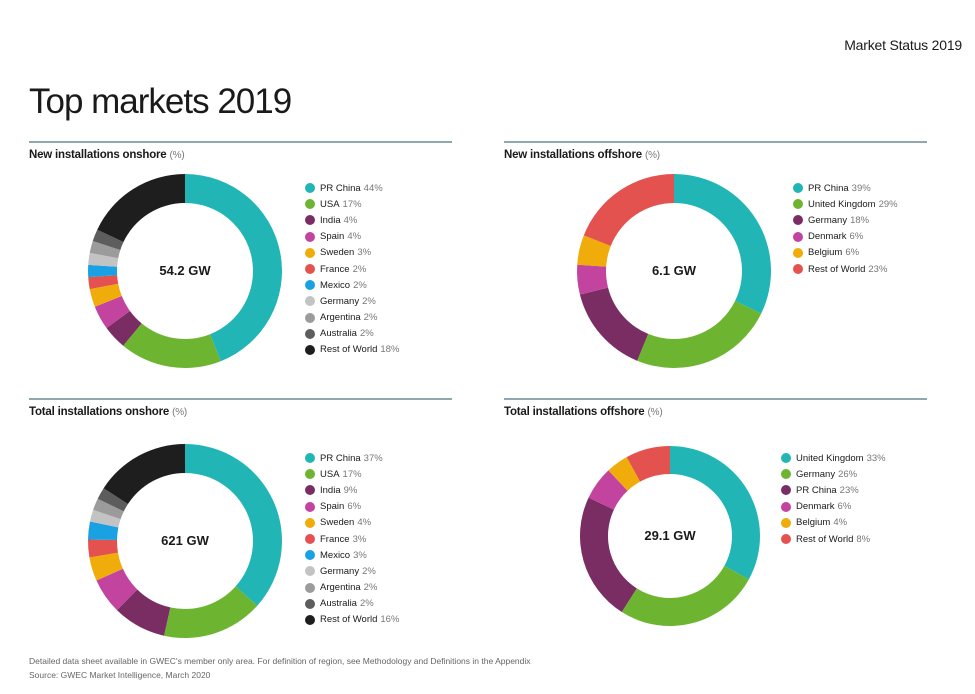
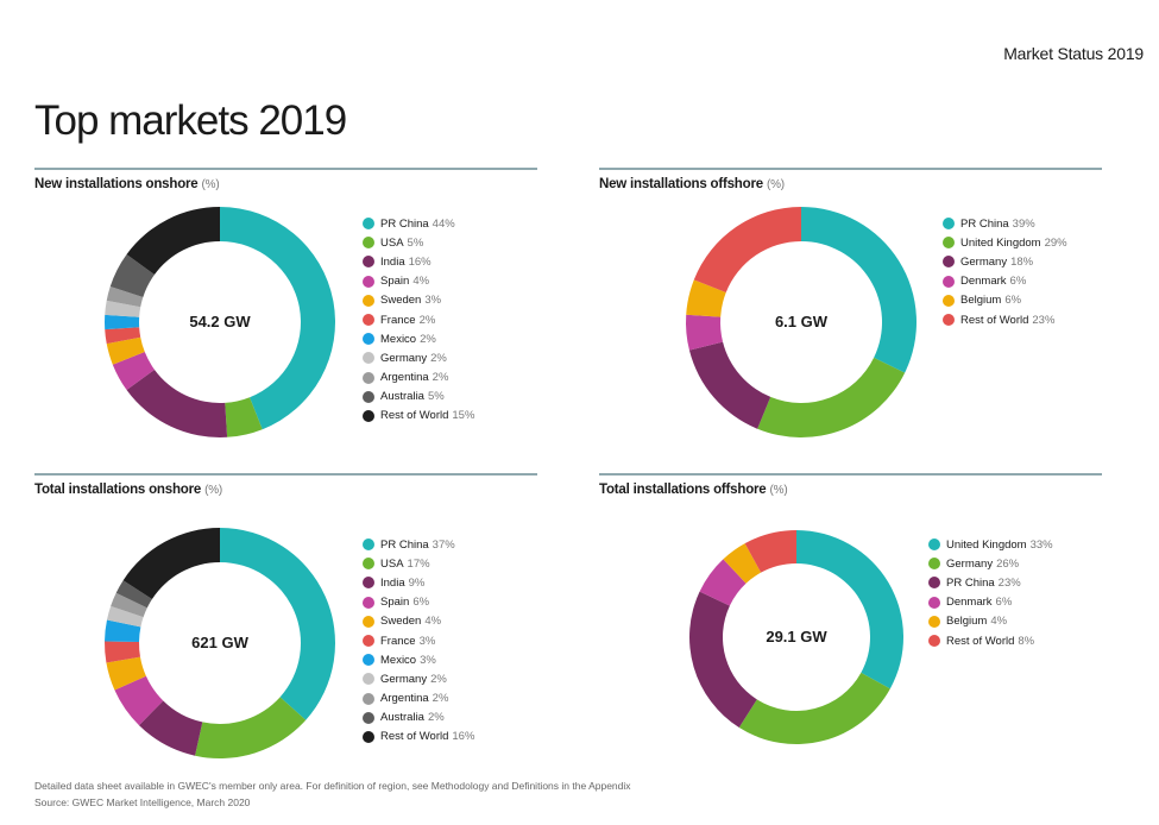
New installations onshore/USA: 17% -> 5%
New installations onshore/India: 4% -> 16%
New installations onshore/Australia: 2% -> 5%
New installations onshore/Rest of World: 18% -> 15%
